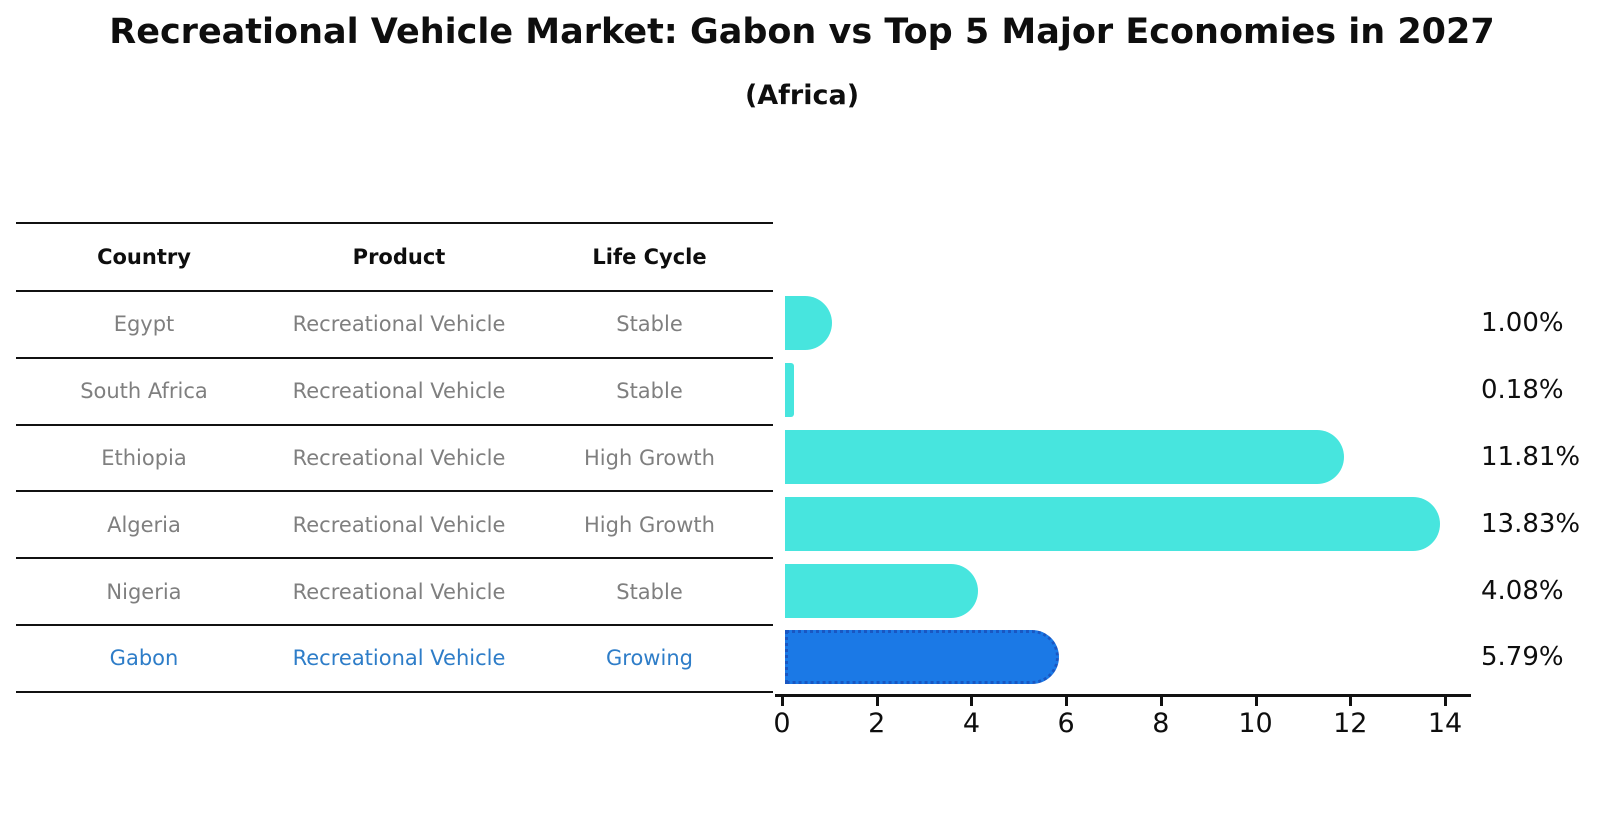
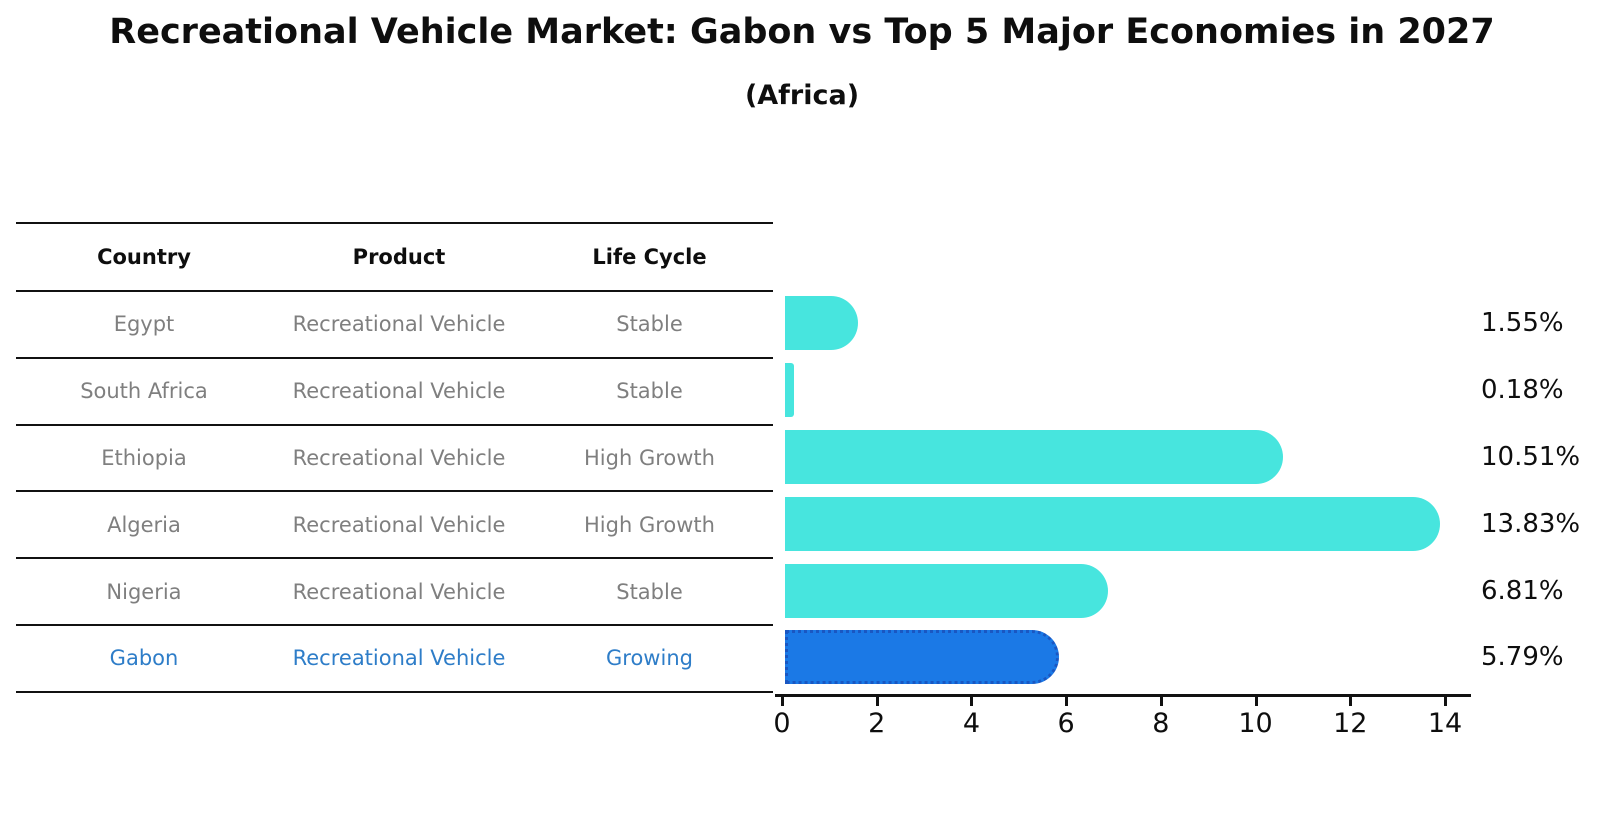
Egypt: 1.00% -> 1.55%
Ethiopia: 11.81% -> 10.51%
Nigeria: 4.08% -> 6.81%
